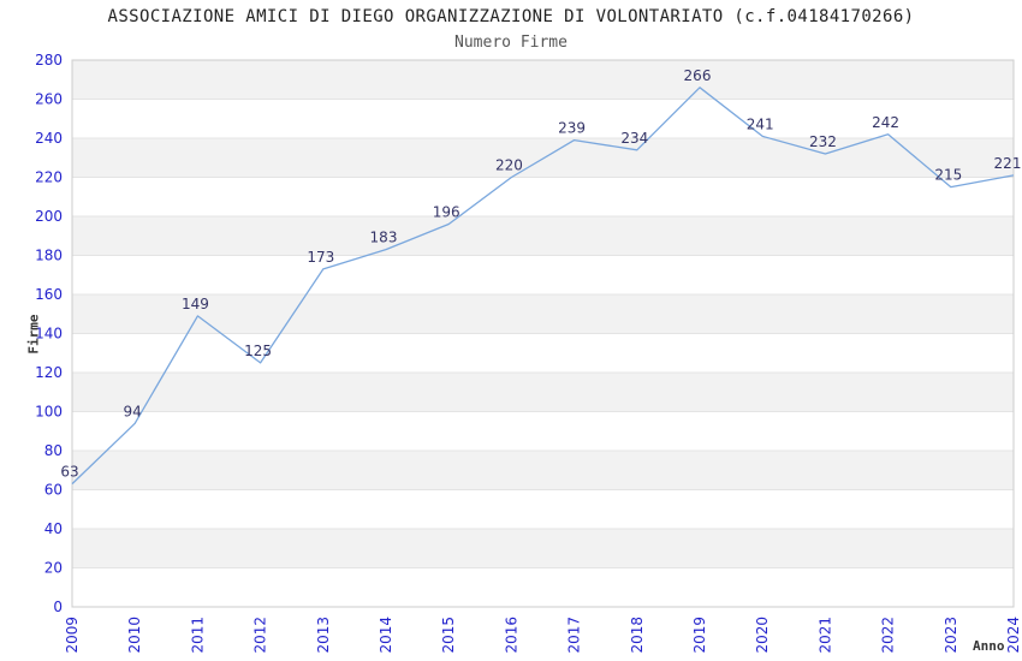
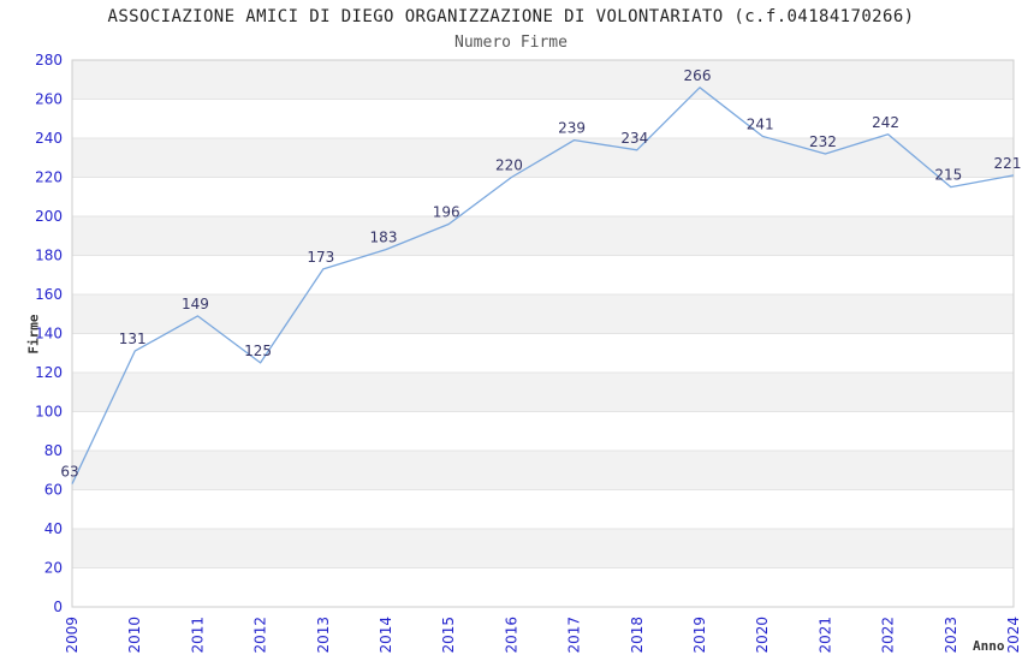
2010: 94 -> 131
